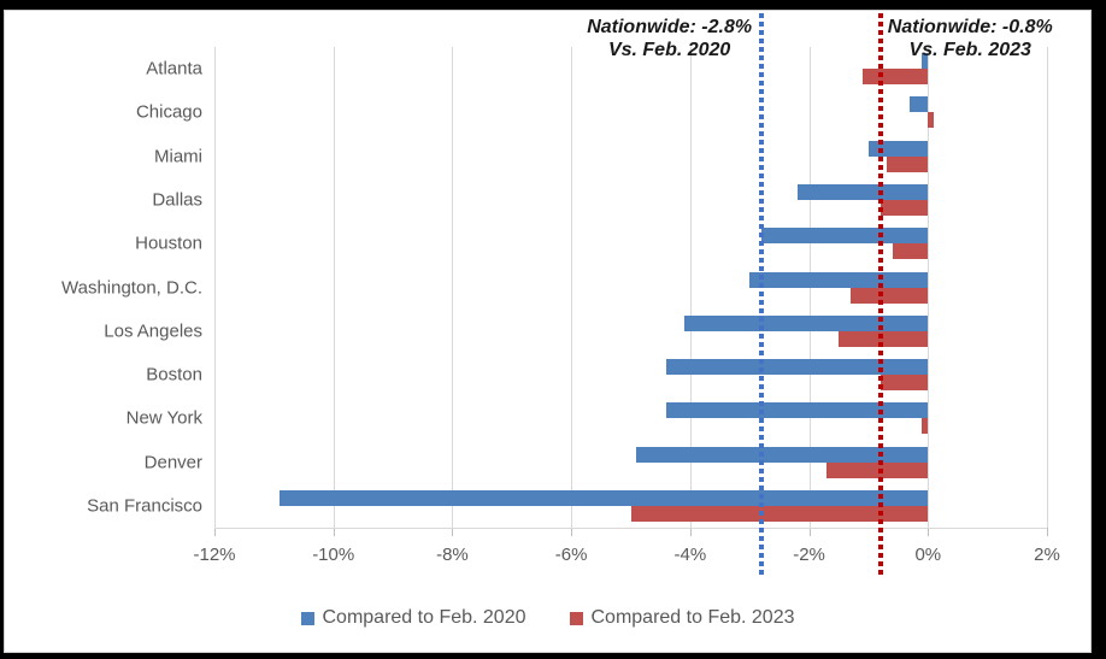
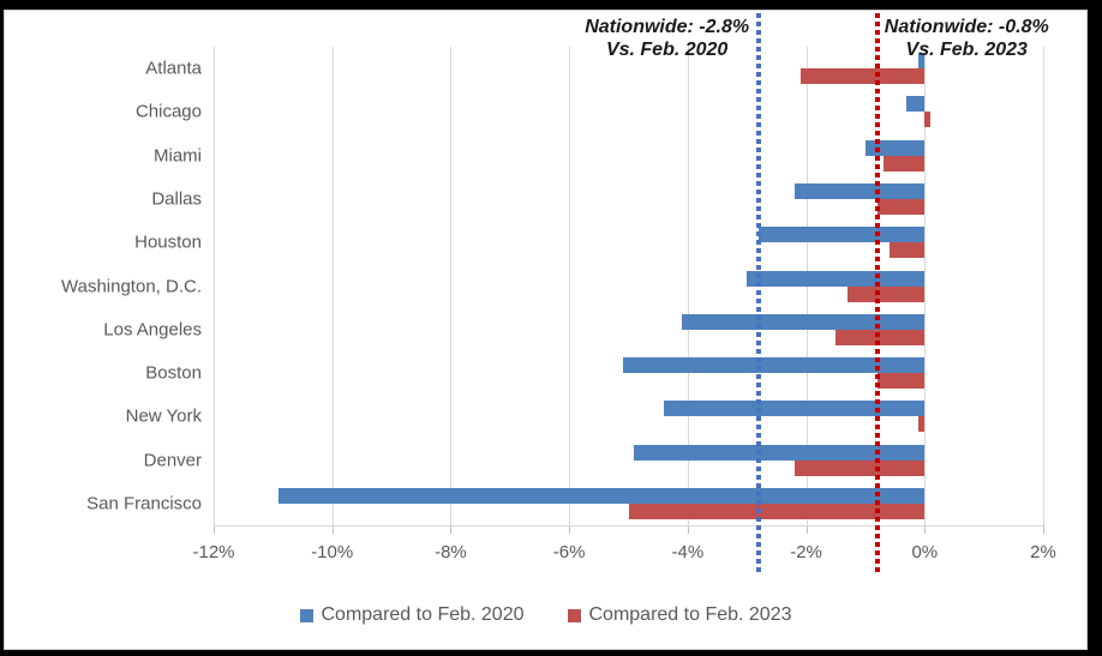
Compared to Feb. 2023/Atlanta: -1.1% -> -2.1%
Compared to Feb. 2020/Boston: -4.4% -> -5.1%
Compared to Feb. 2023/Denver: -1.7% -> -2.2%
